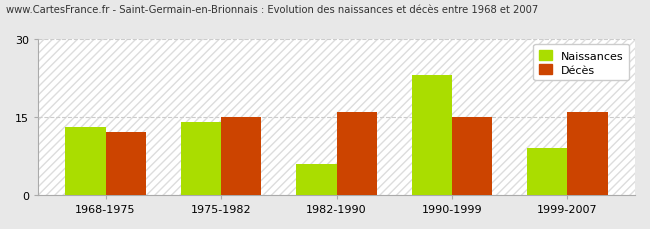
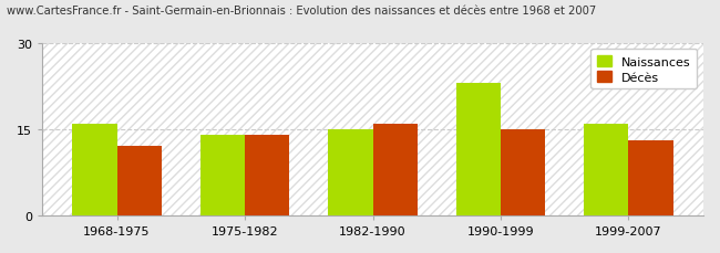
Naissances/1968-1975: 13 -> 16
Décès/1975-1982: 15 -> 14
Naissances/1982-1990: 6 -> 15
Naissances/1999-2007: 9 -> 16
Décès/1999-2007: 16 -> 13
